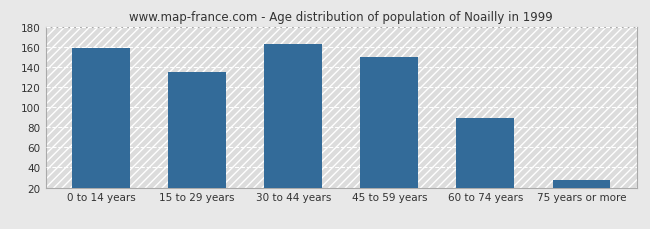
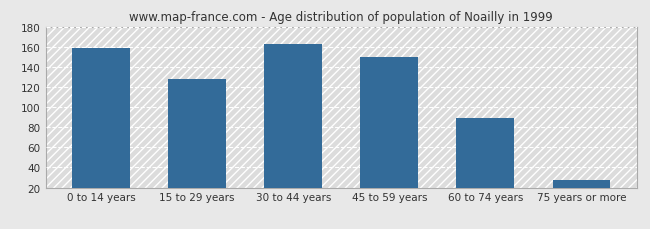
15 to 29 years: 135 -> 128
